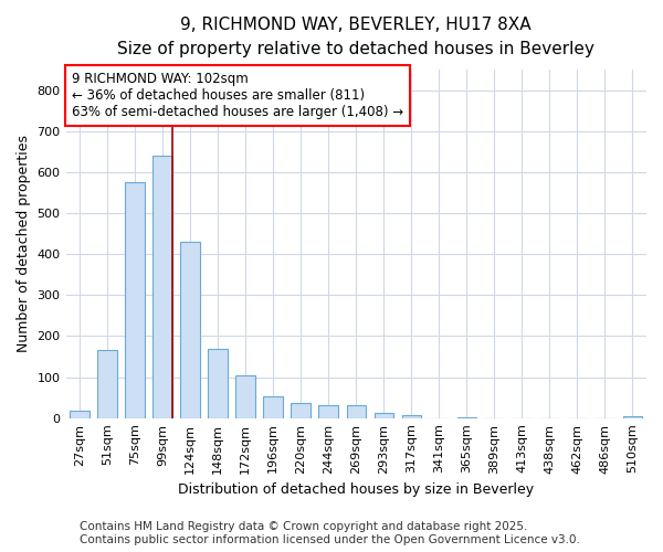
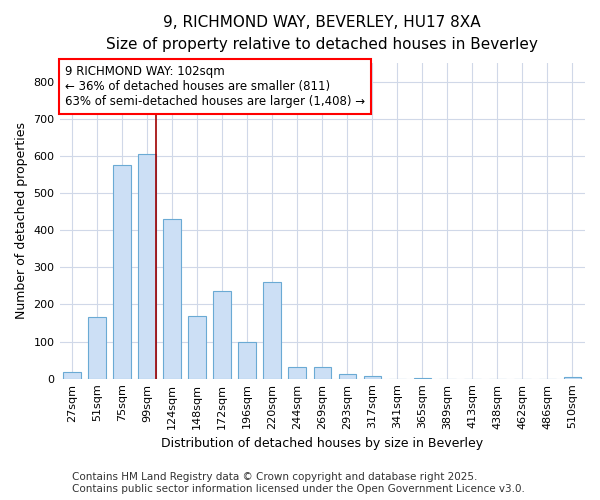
99sqm: 640 -> 605
172sqm: 105 -> 235
196sqm: 52 -> 100
220sqm: 38 -> 260
